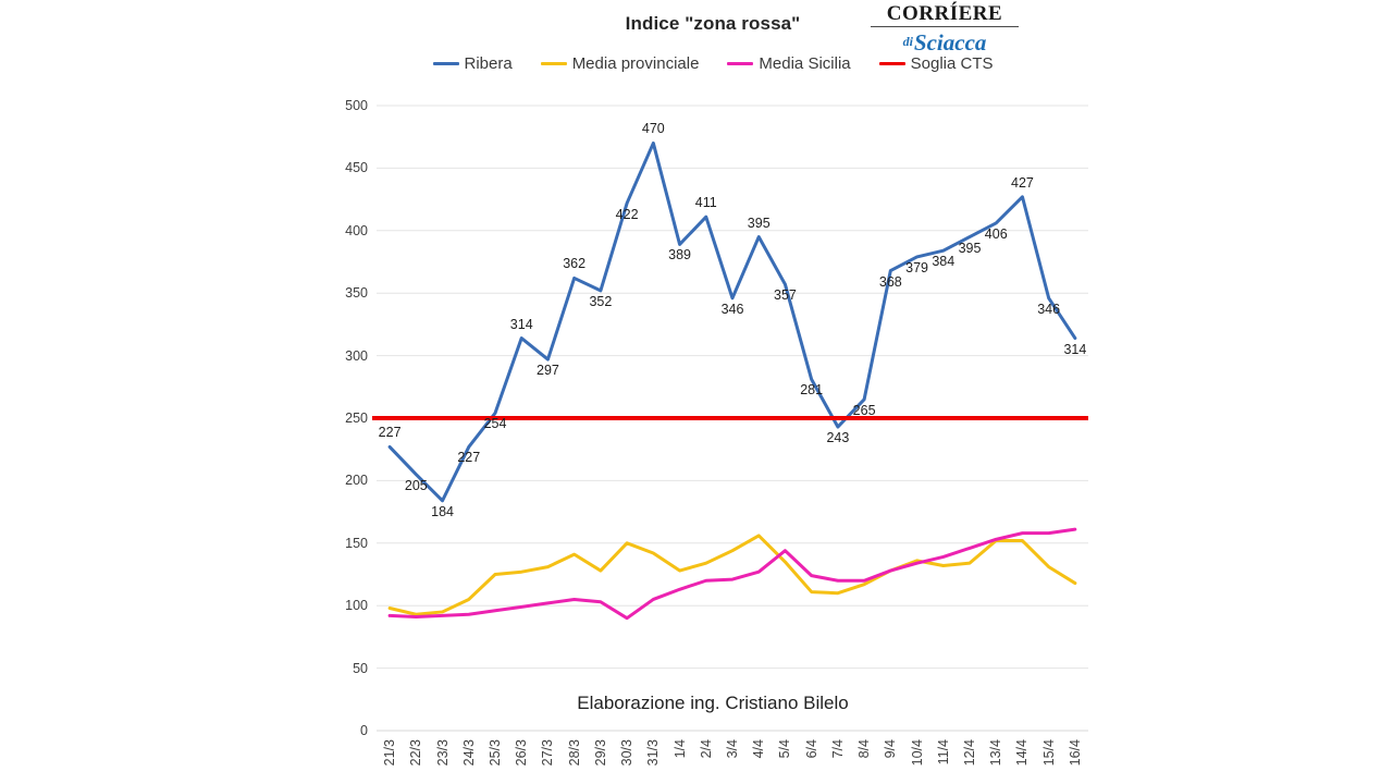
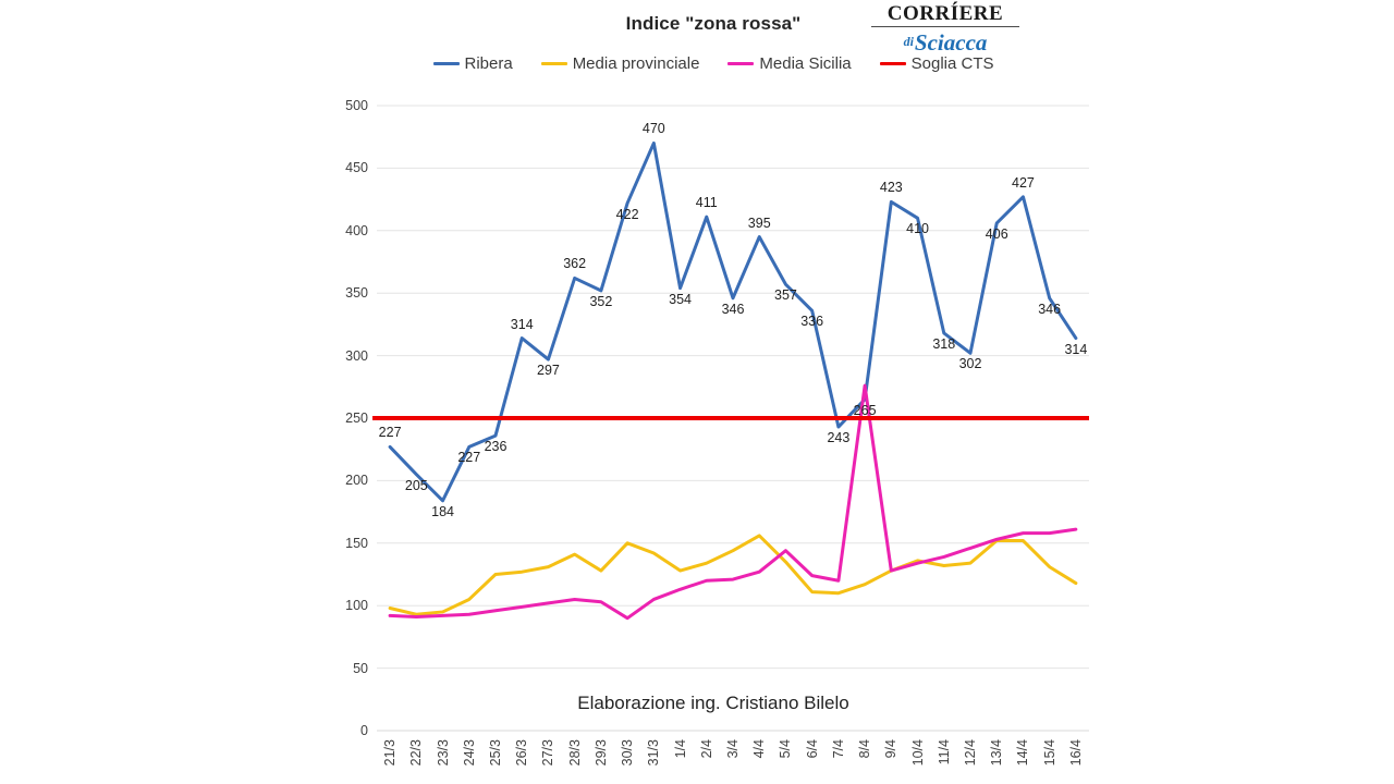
Ribera/25/3: 254 -> 236
Ribera/1/4: 389 -> 354
Ribera/6/4: 281 -> 336
Media Sicilia/8/4: 120 -> 276
Ribera/9/4: 368 -> 423
Ribera/10/4: 379 -> 410
Ribera/11/4: 384 -> 318
Ribera/12/4: 395 -> 302
